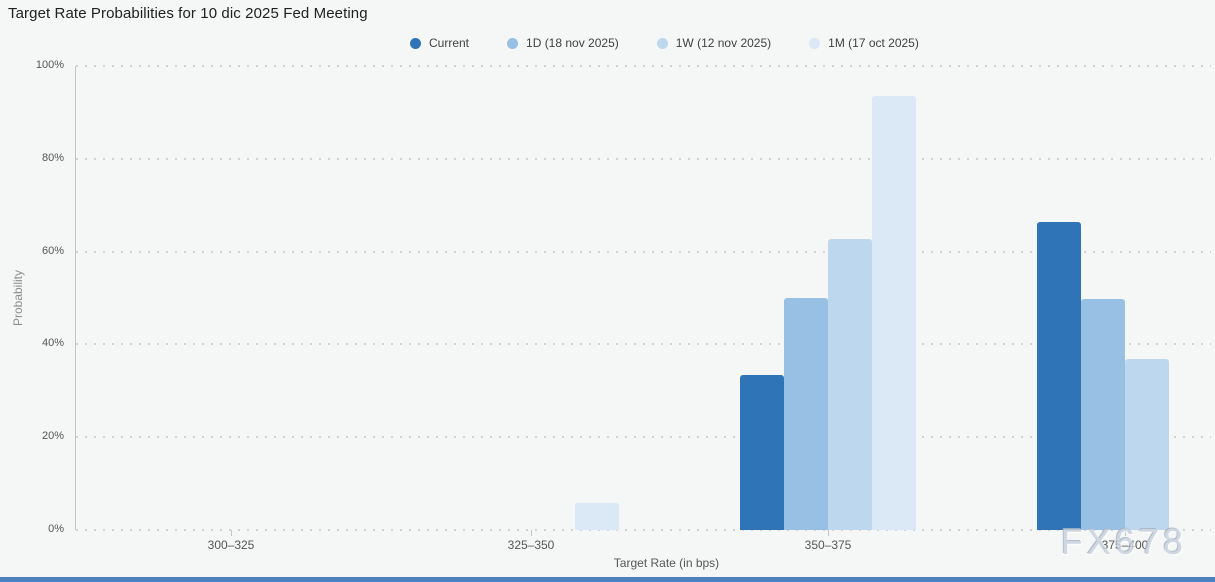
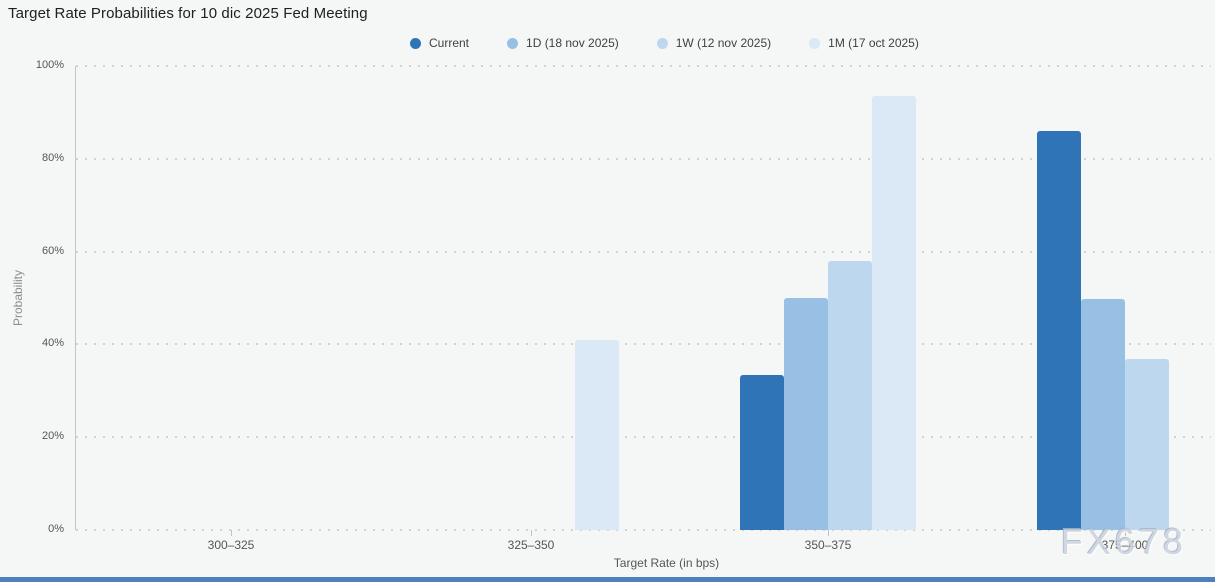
1M (17 oct 2025)/325–350: 6% -> 41%
1W (12 nov 2025)/350–375: 63% -> 58%
Current/375–400: 66% -> 86%
